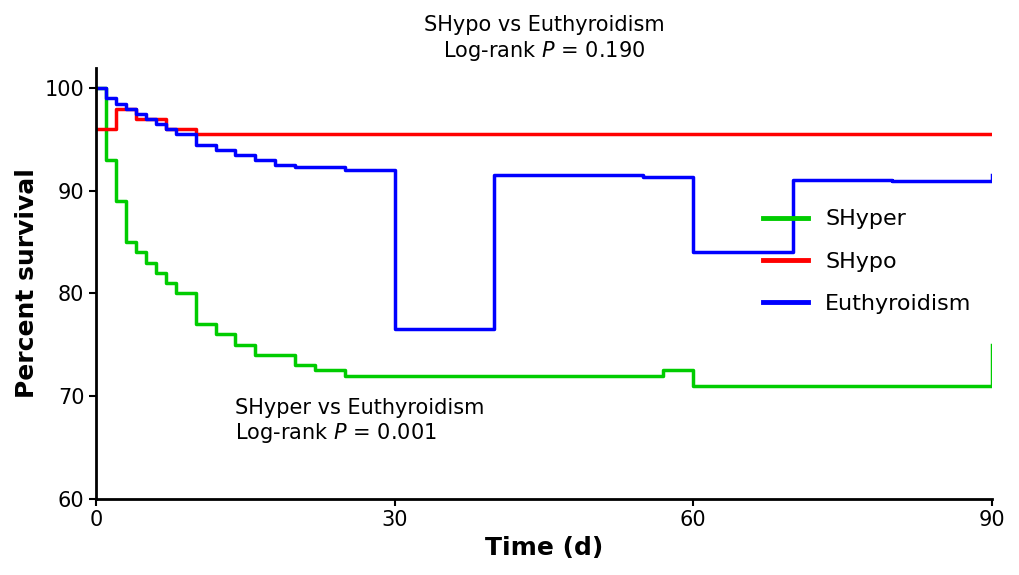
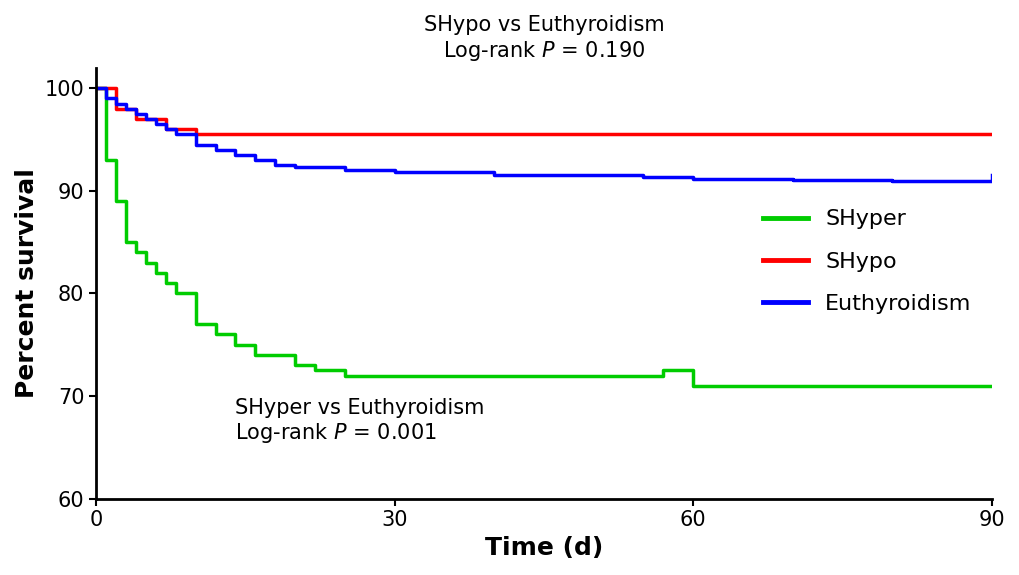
SHypo/0: 96.0 -> 100.0
Euthyroidism/30: 76.5 -> 91.8
Euthyroidism/60: 84.0 -> 91.2
SHyper/90: 75.0 -> 71.0
